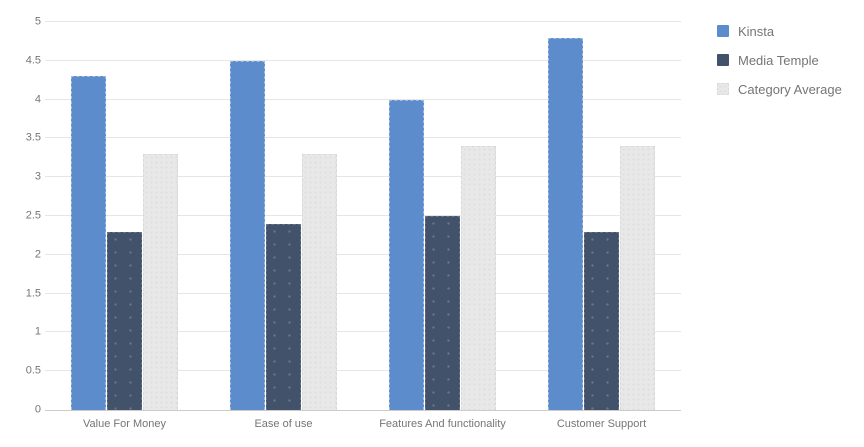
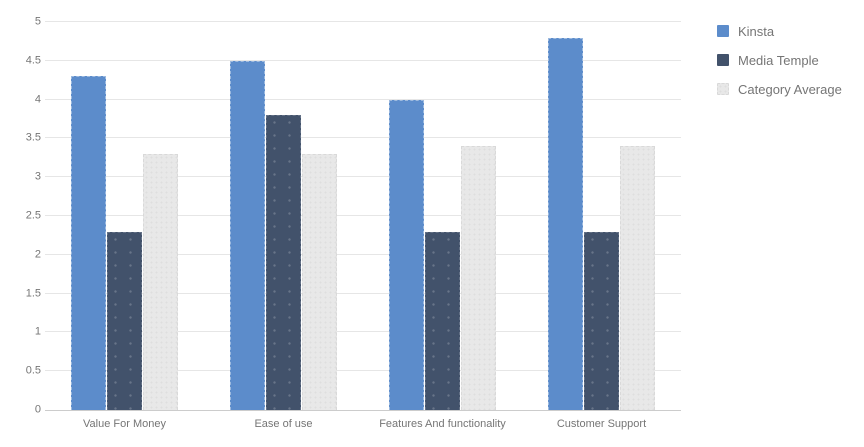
Media Temple/Ease of use: 2.4 -> 3.8
Media Temple/Features And functionality: 2.5 -> 2.3
